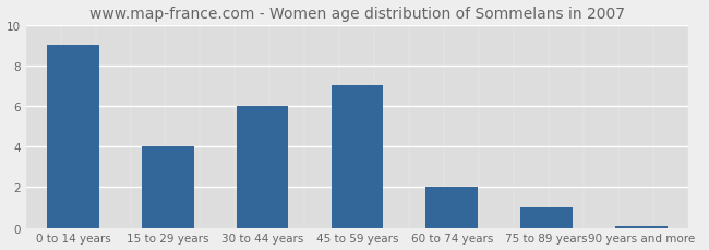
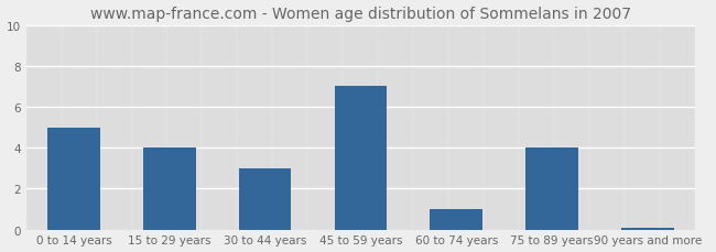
0 to 14 years: 9.0 -> 5.0
30 to 44 years: 6.0 -> 3.0
60 to 74 years: 2.0 -> 1.0
75 to 89 years: 1.0 -> 4.0
